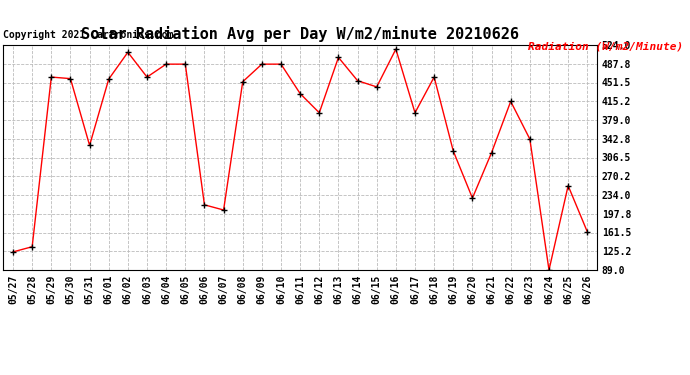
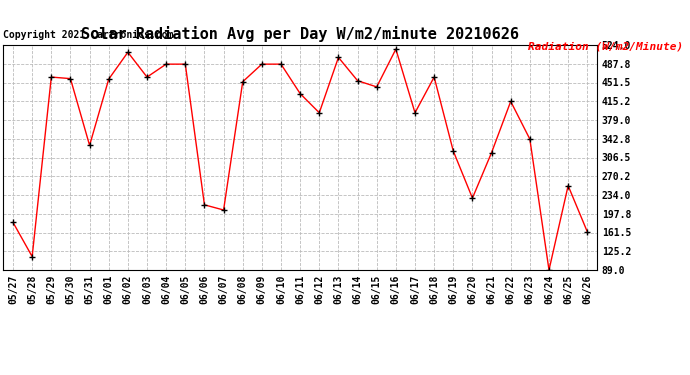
05/27: 124 -> 181
05/28: 134 -> 115
